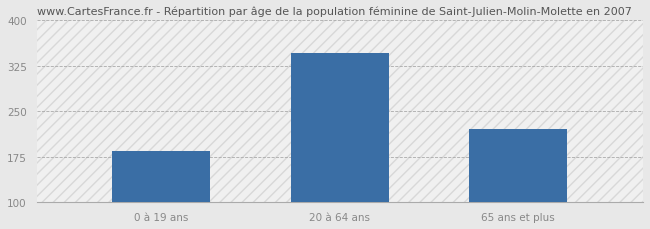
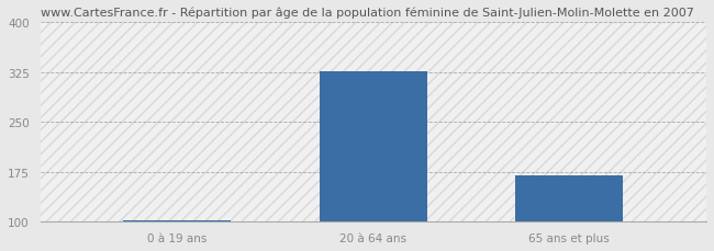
0 à 19 ans: 184 -> 103
20 à 64 ans: 346 -> 326
65 ans et plus: 220 -> 170
